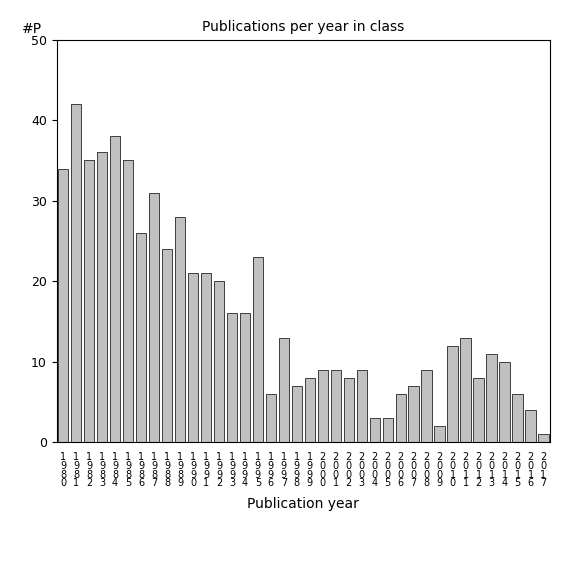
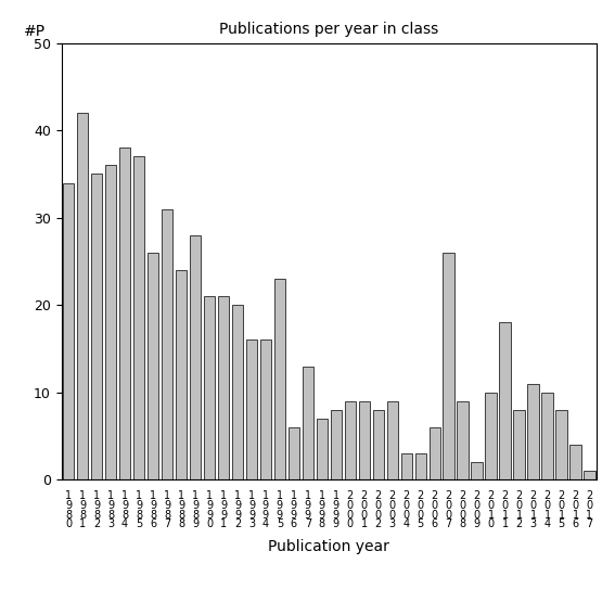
1 9 8 5: 35 -> 37
2 0 0 7: 7 -> 26
2 0 1 0: 12 -> 10
2 0 1 1: 13 -> 18
2 0 1 5: 6 -> 8
